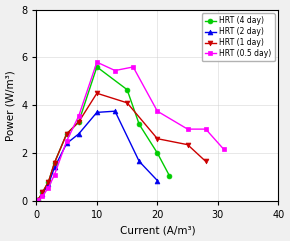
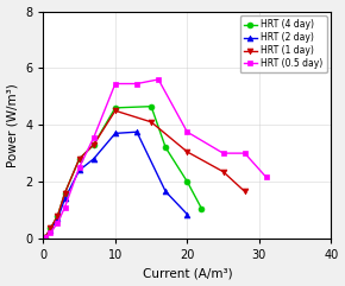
HRT (4 day)/10: 5.60 -> 4.60
HRT (0.5 day)/10: 5.80 -> 5.45
HRT (1 day)/20: 2.60 -> 3.05
